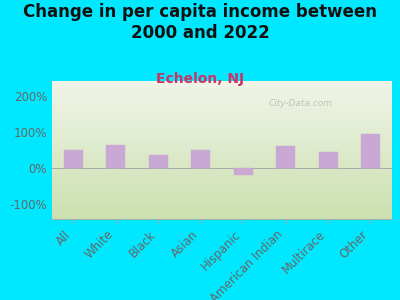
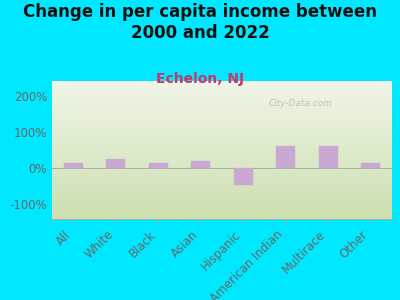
All: 50% -> 15%
White: 65% -> 25%
Black: 35% -> 15%
Asian: 50% -> 20%
Hispanic: -20% -> -45%
Multirace: 45% -> 60%
Other: 95% -> 15%
